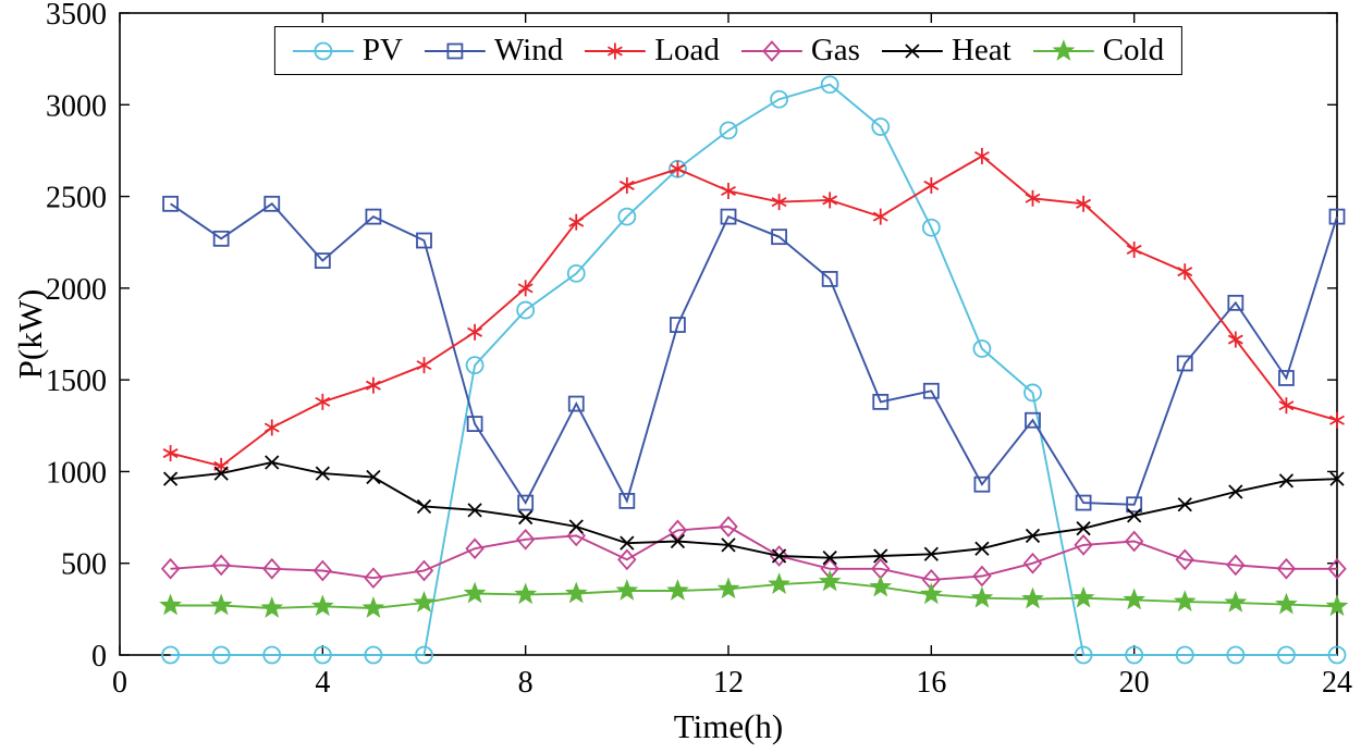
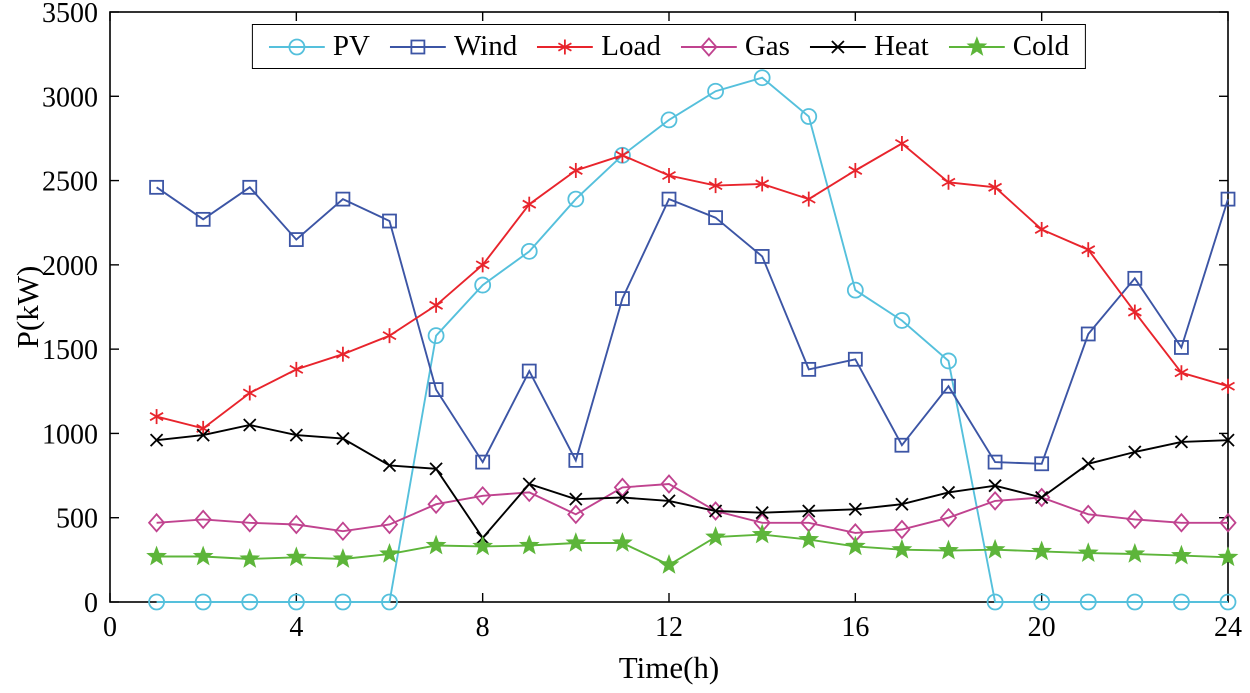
Heat/8: 750 -> 380
Cold/12: 360 -> 220
PV/16: 2330 -> 1850
Heat/20: 760 -> 620
